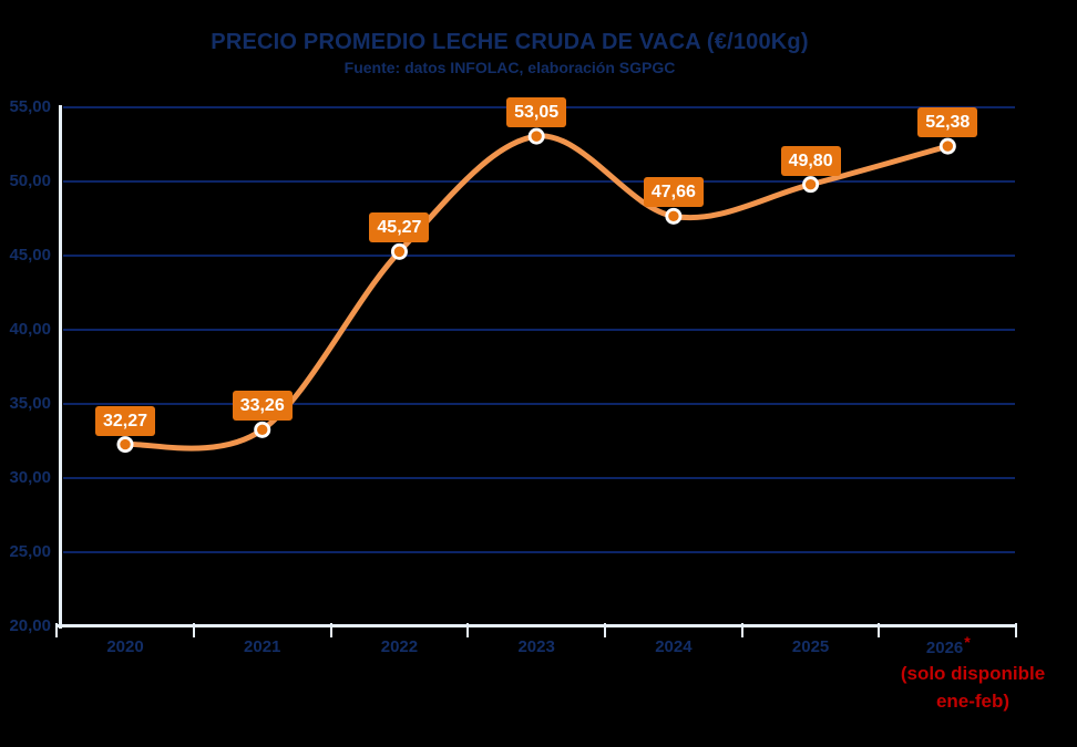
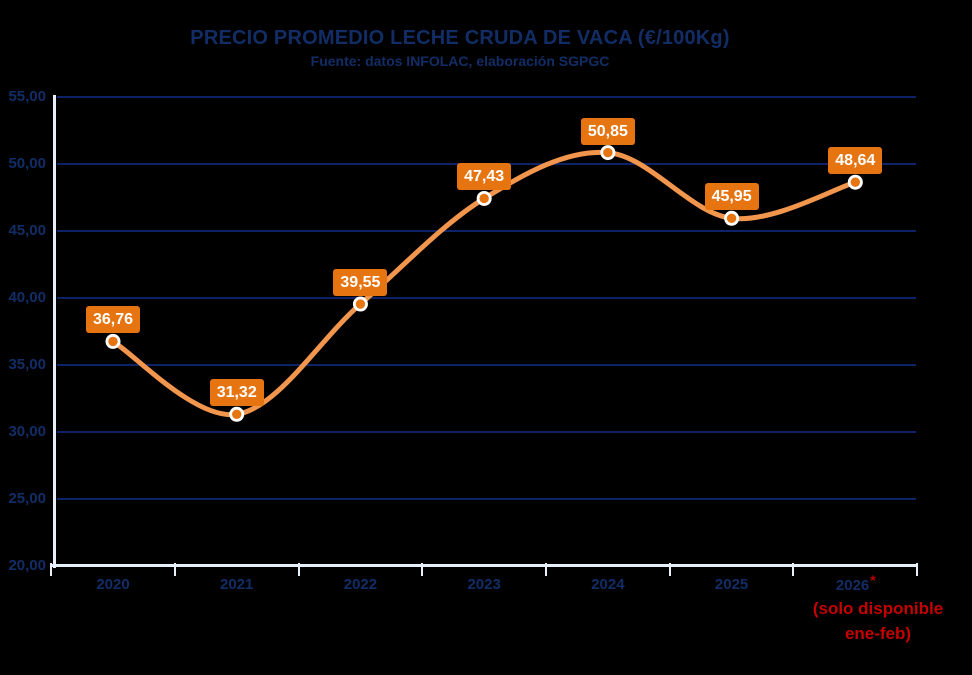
2020: 32,27 -> 36,76
2021: 33,26 -> 31,32
2022: 45,27 -> 39,55
2023: 53,05 -> 47,43
2024: 47,66 -> 50,85
2025: 49,80 -> 45,95
2026: 52,38 -> 48,64
